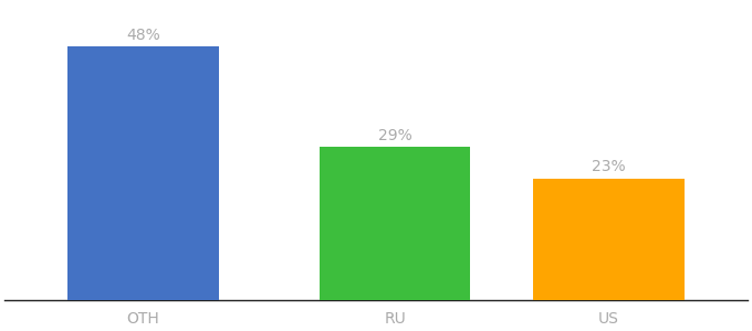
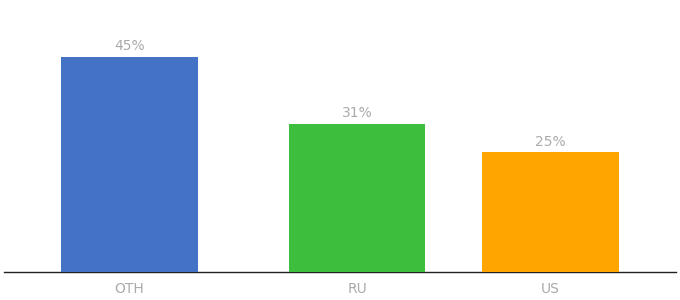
OTH: 48% -> 45%
RU: 29% -> 31%
US: 23% -> 25%
